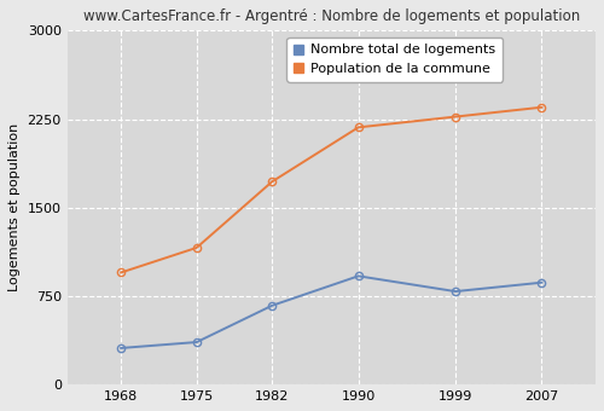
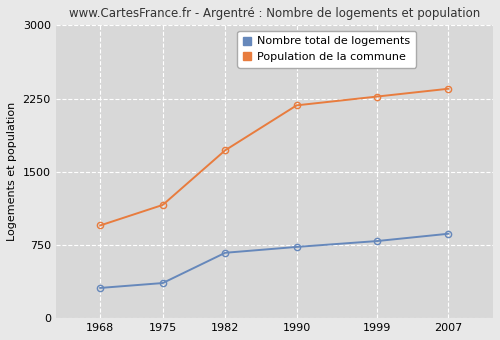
Nombre total de logements/1990: 920 -> 730
